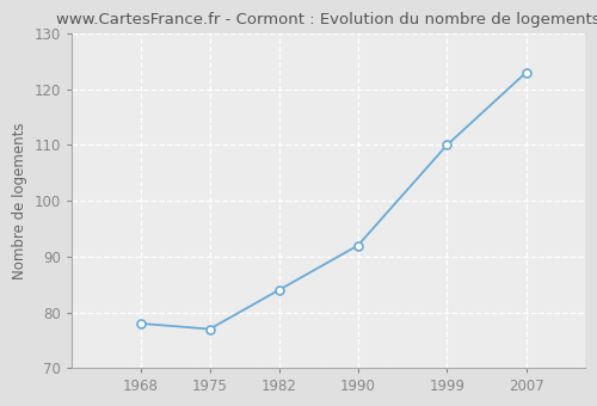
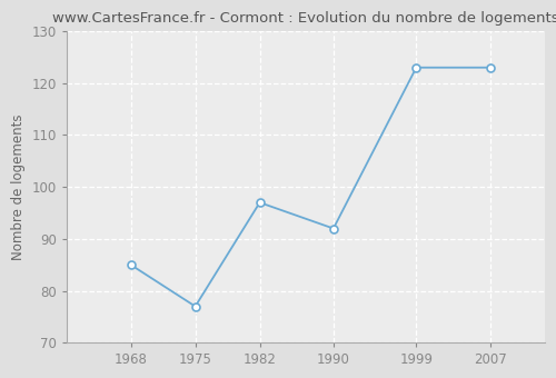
1968: 78 -> 85
1982: 84 -> 97
1999: 110 -> 123
